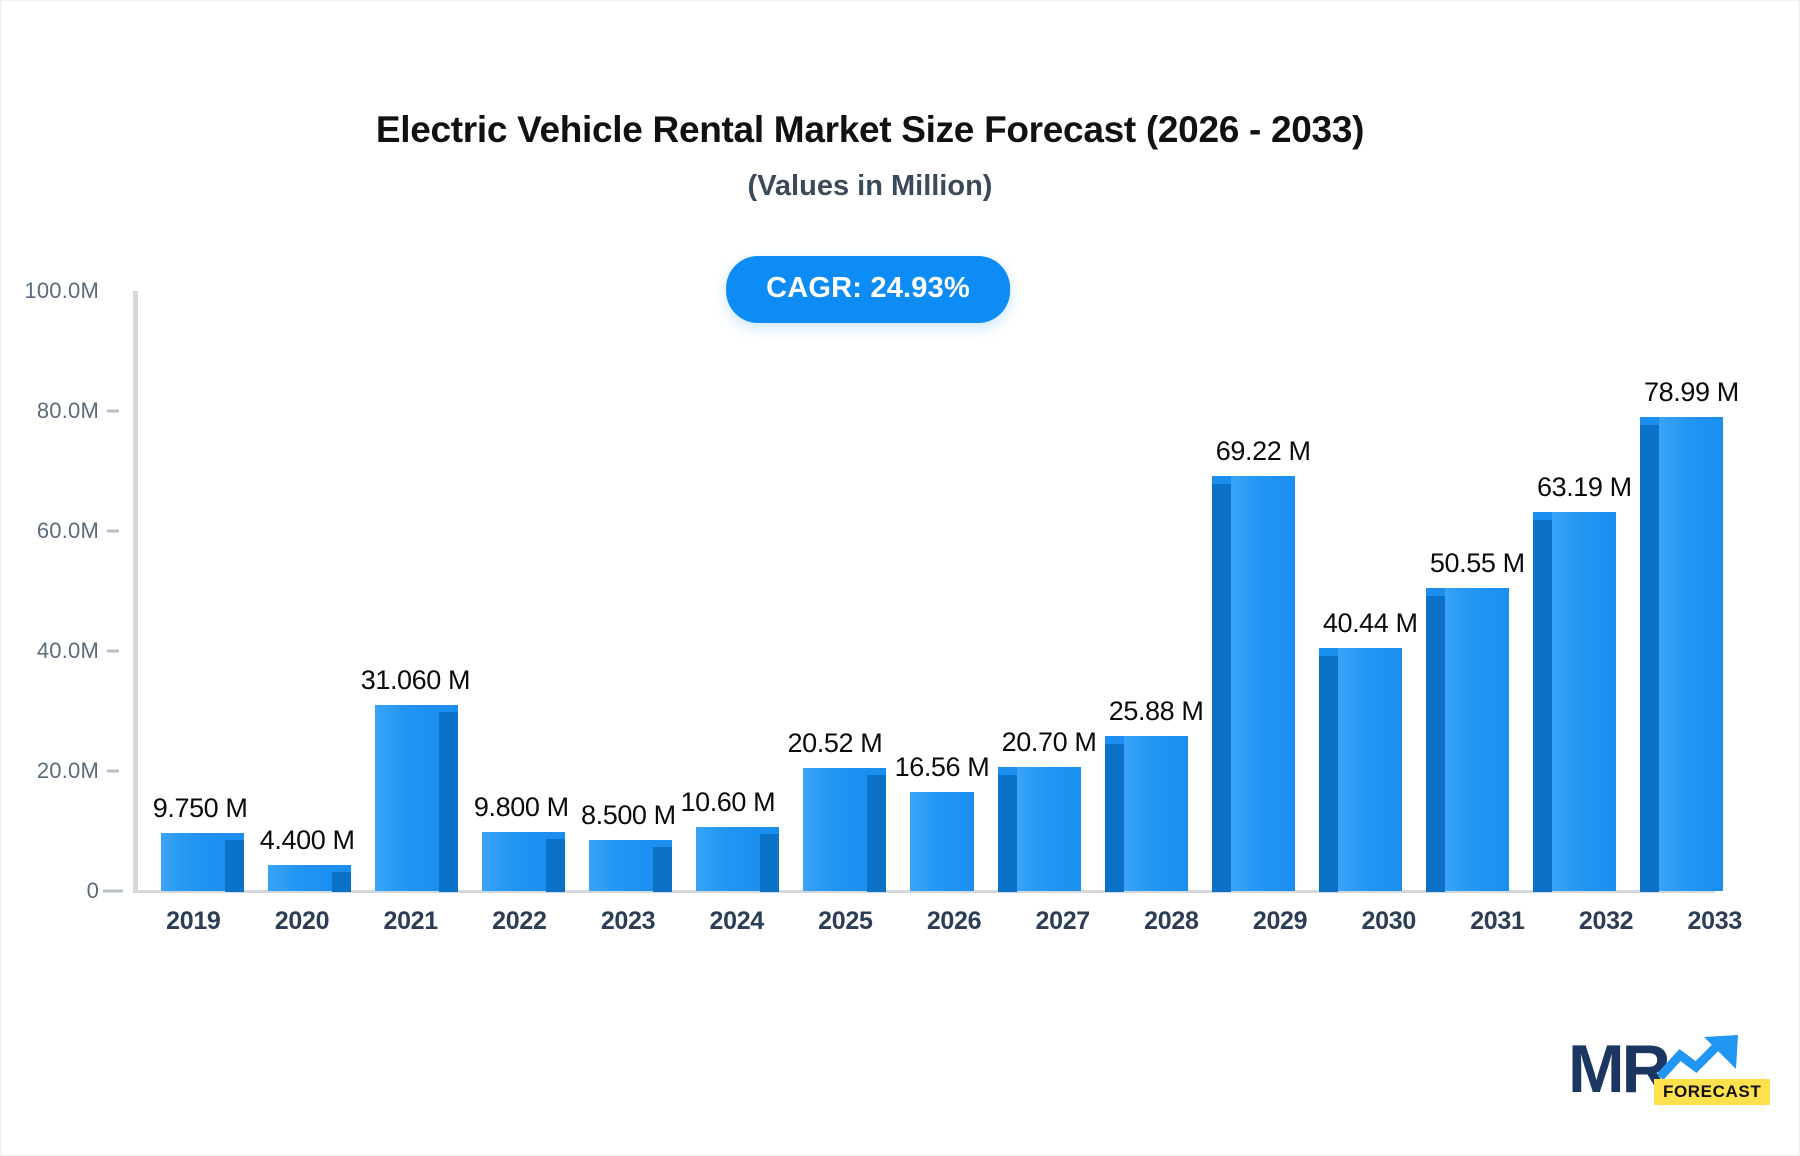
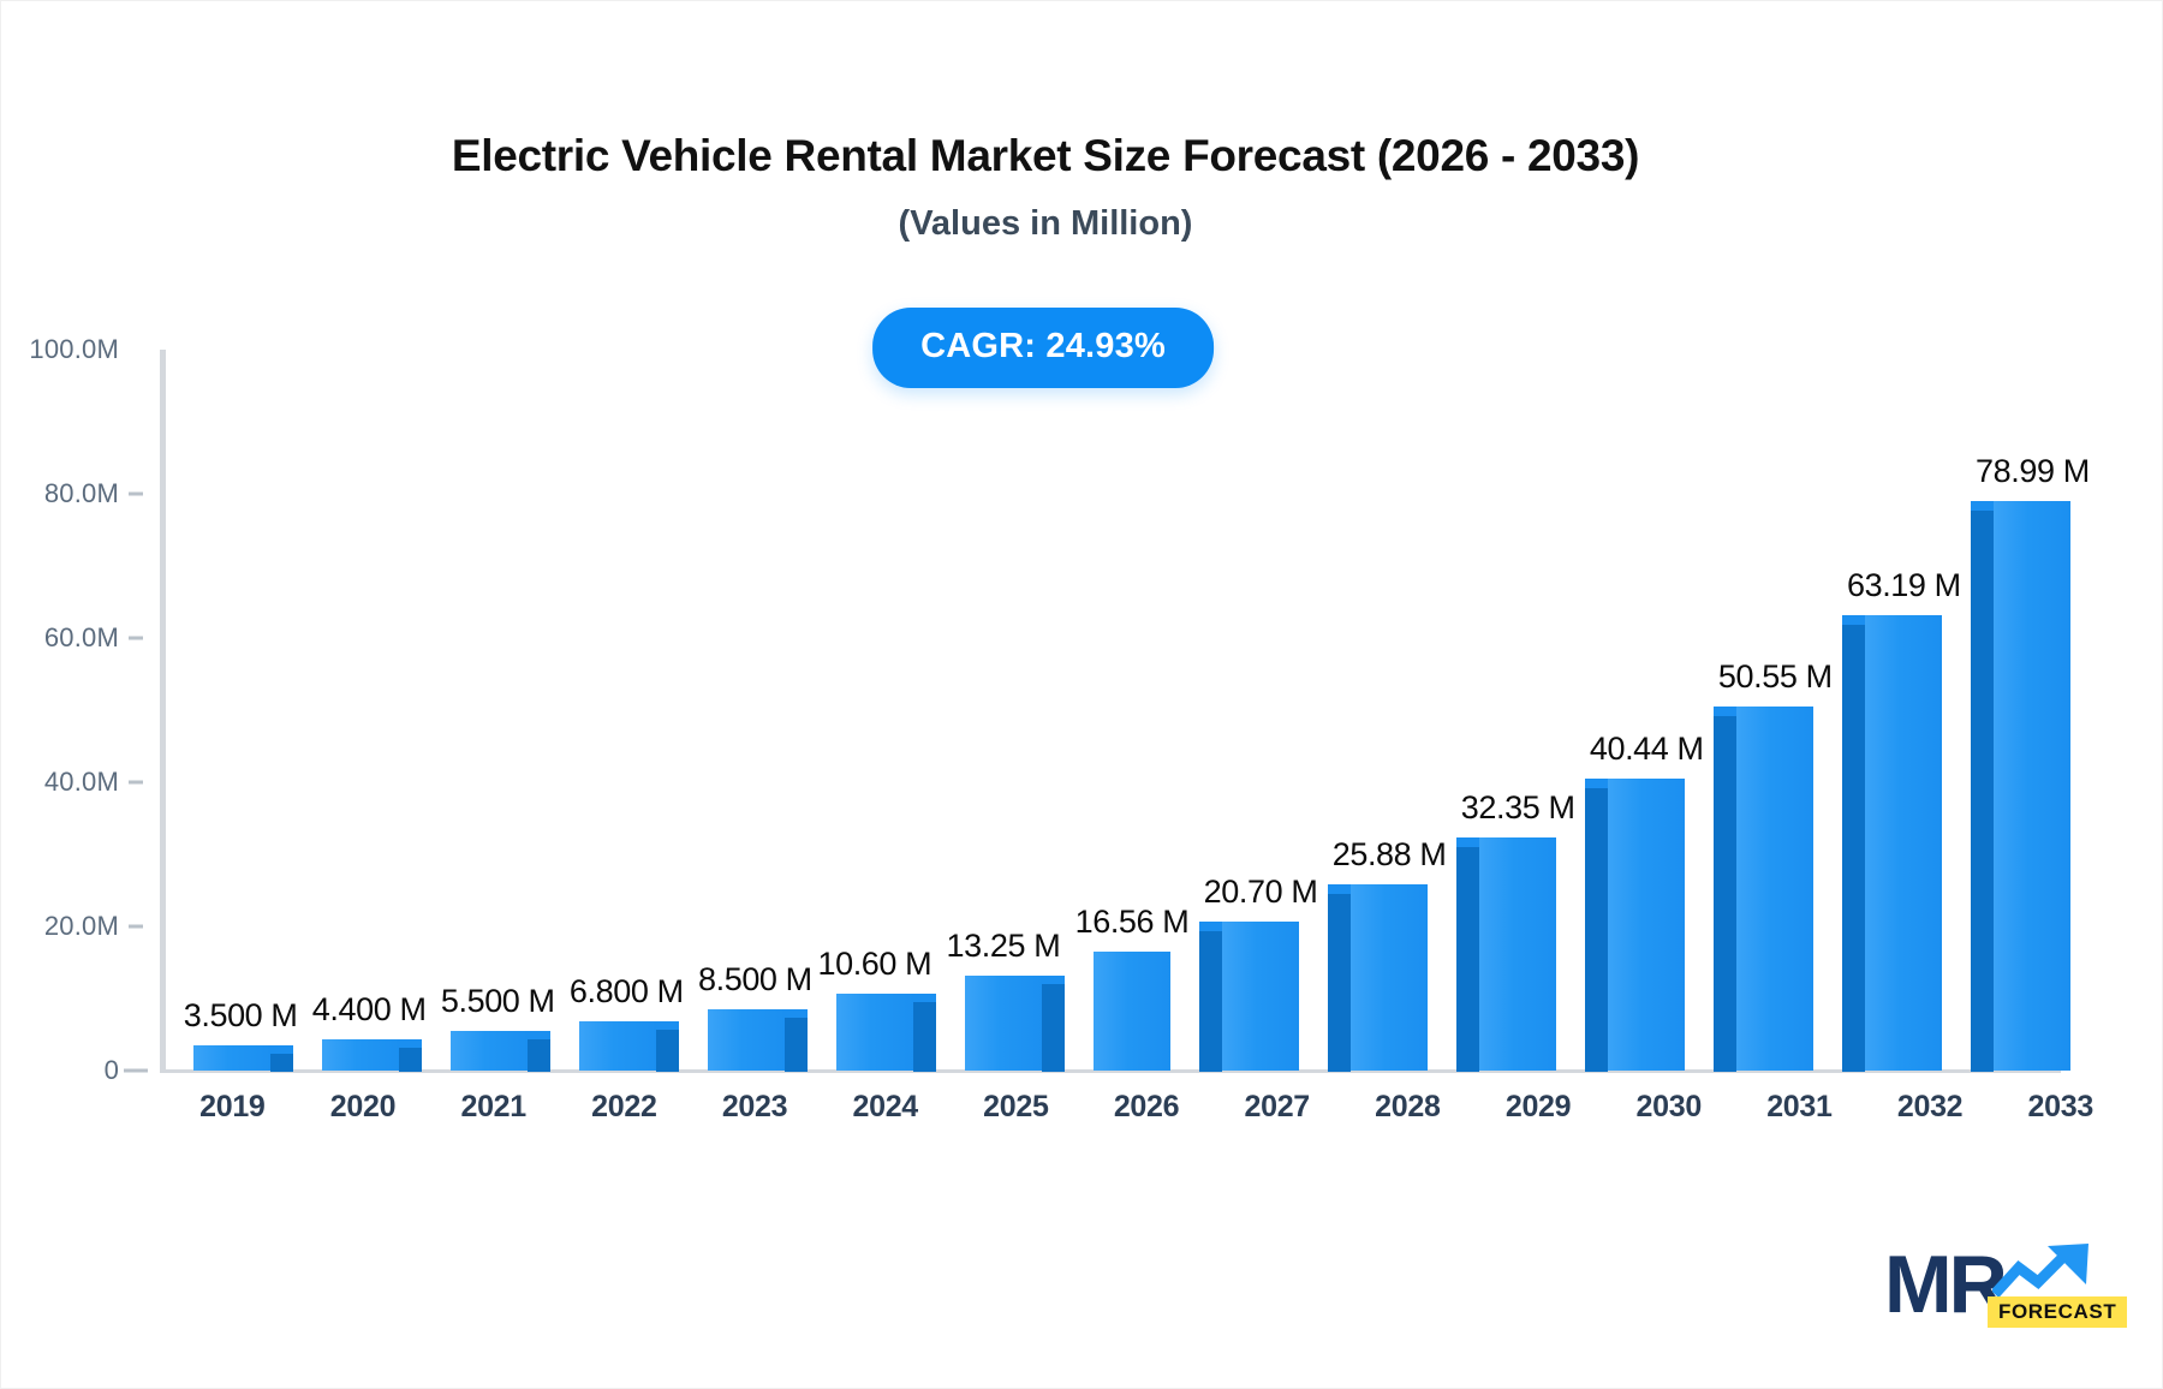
2019: 9.750 -> 3.500
2021: 31.060 -> 5.500
2022: 9.800 -> 6.800
2025: 20.52 -> 13.25
2029: 69.22 -> 32.35
